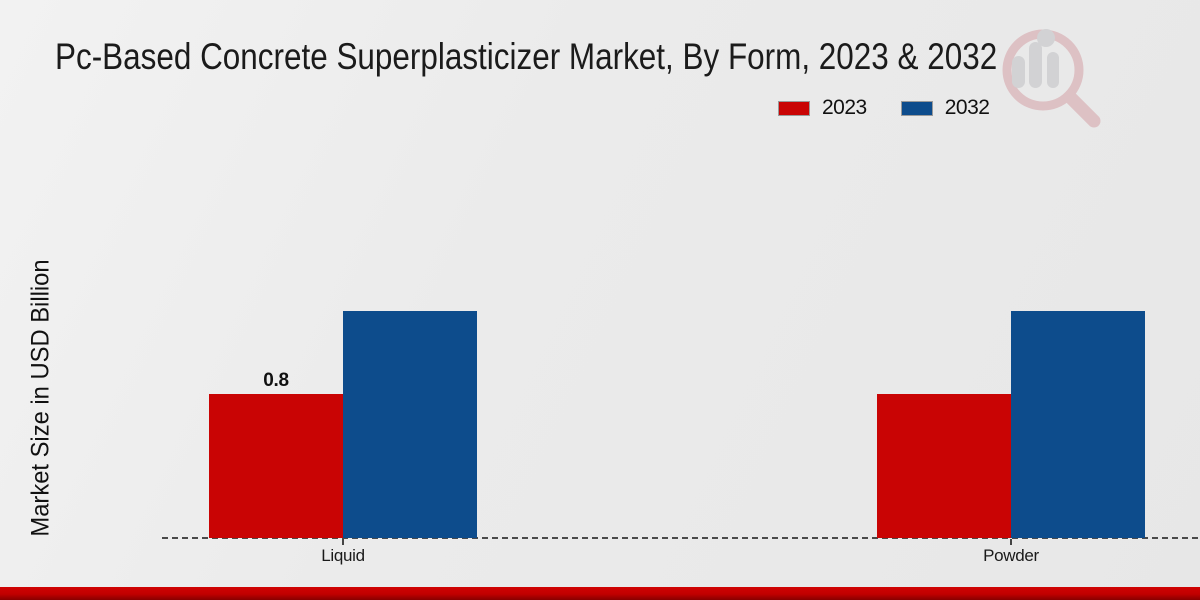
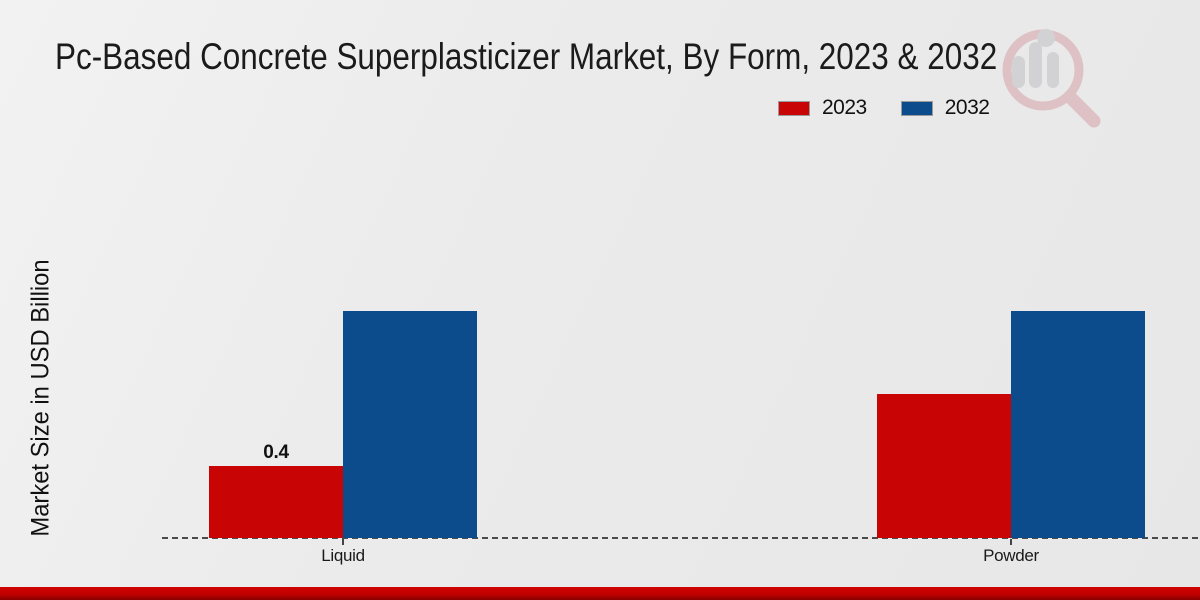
2023/Liquid: 0.8 -> 0.4
